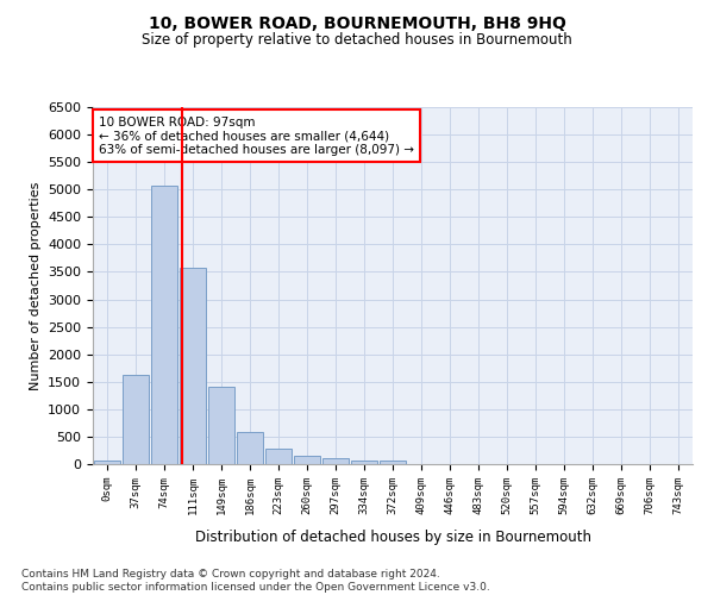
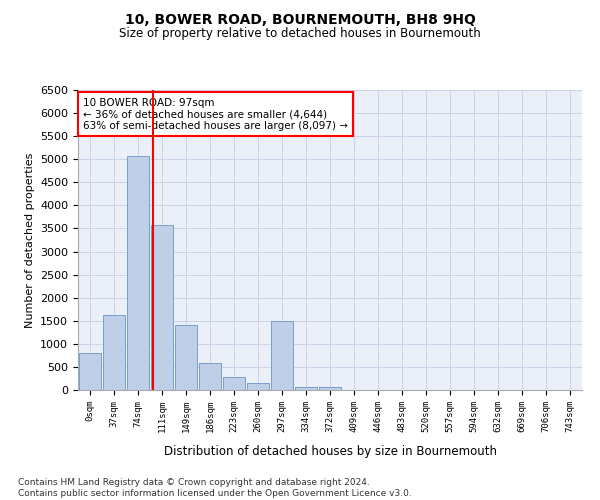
0sqm: 70 -> 800
297sqm: 100 -> 1500
